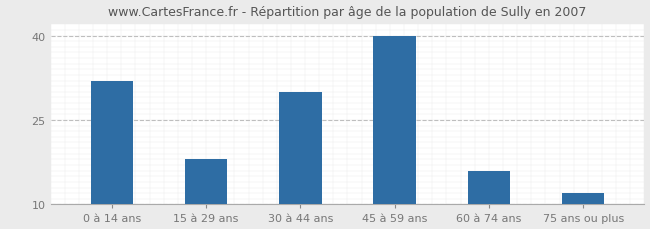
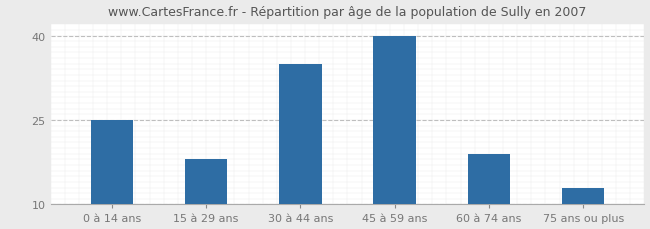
0 à 14 ans: 32 -> 25
30 à 44 ans: 30 -> 35
60 à 74 ans: 16 -> 19
75 ans ou plus: 12 -> 13
